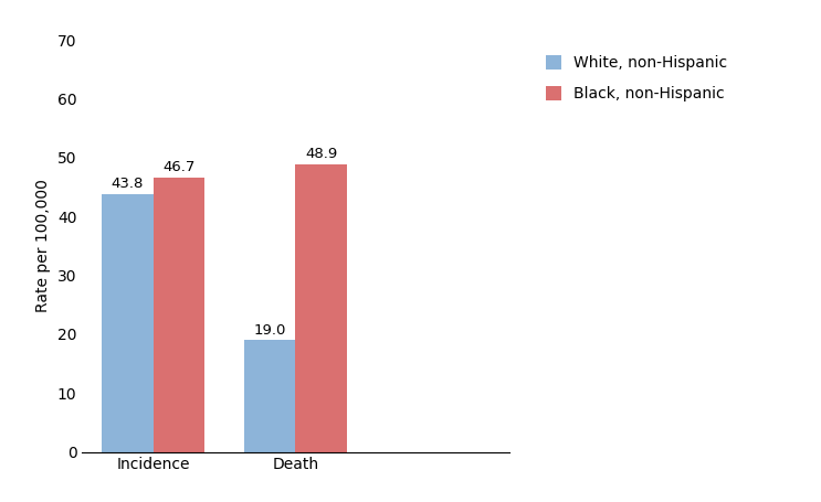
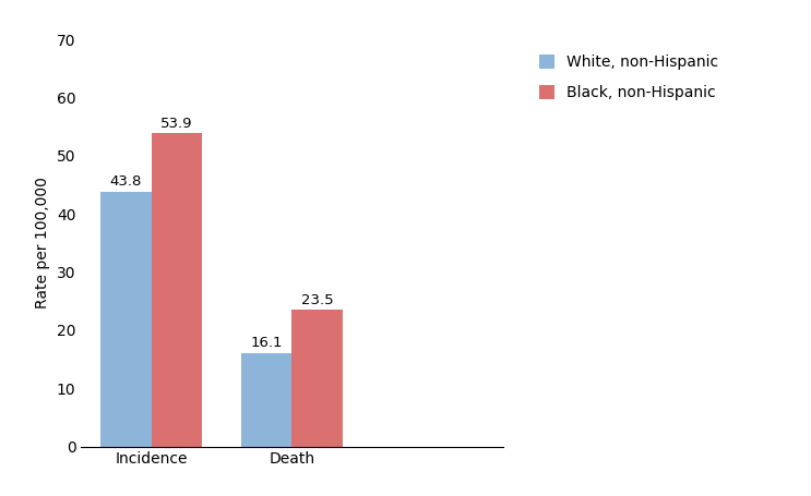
Black, non-Hispanic/Incidence: 46.7 -> 53.9
White, non-Hispanic/Death: 19.0 -> 16.1
Black, non-Hispanic/Death: 48.9 -> 23.5
